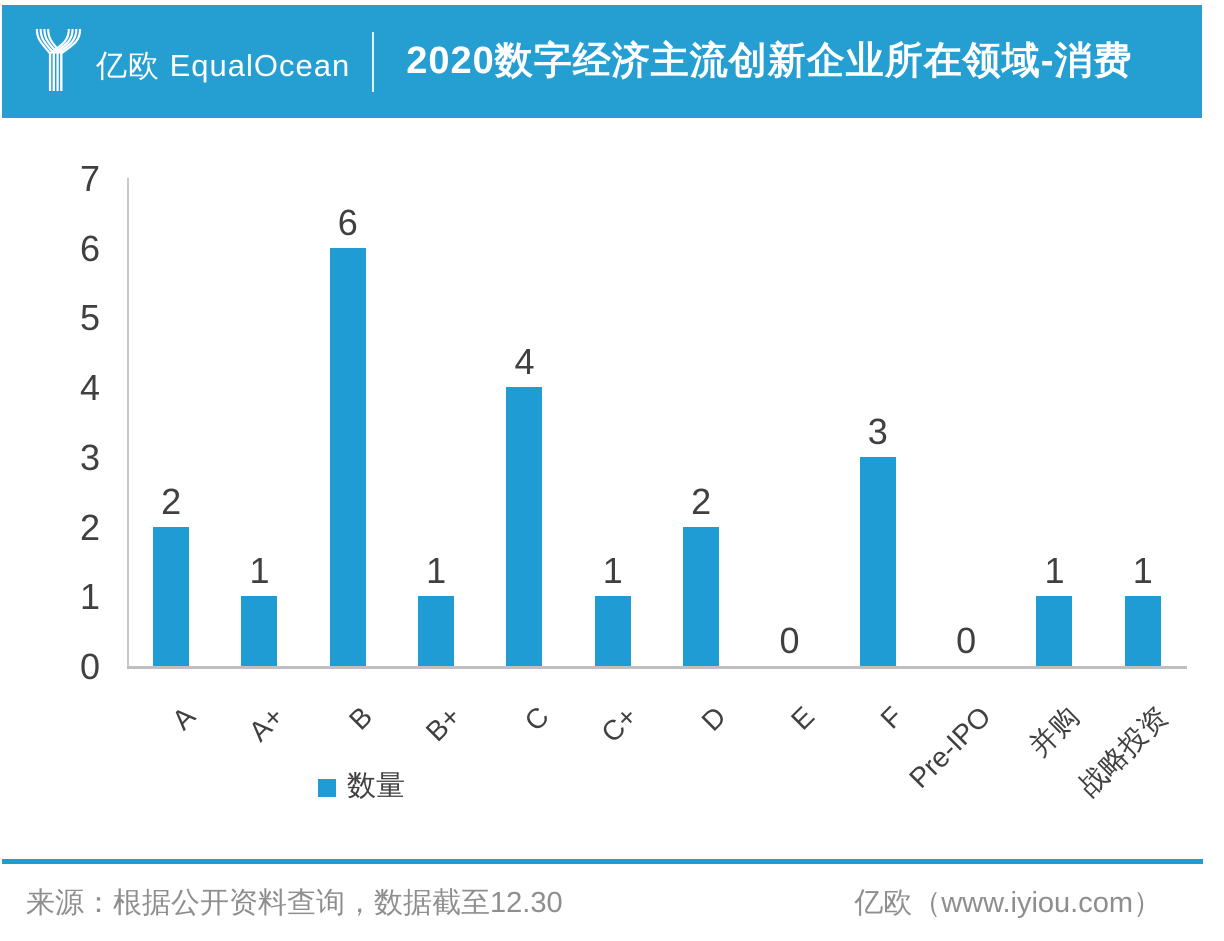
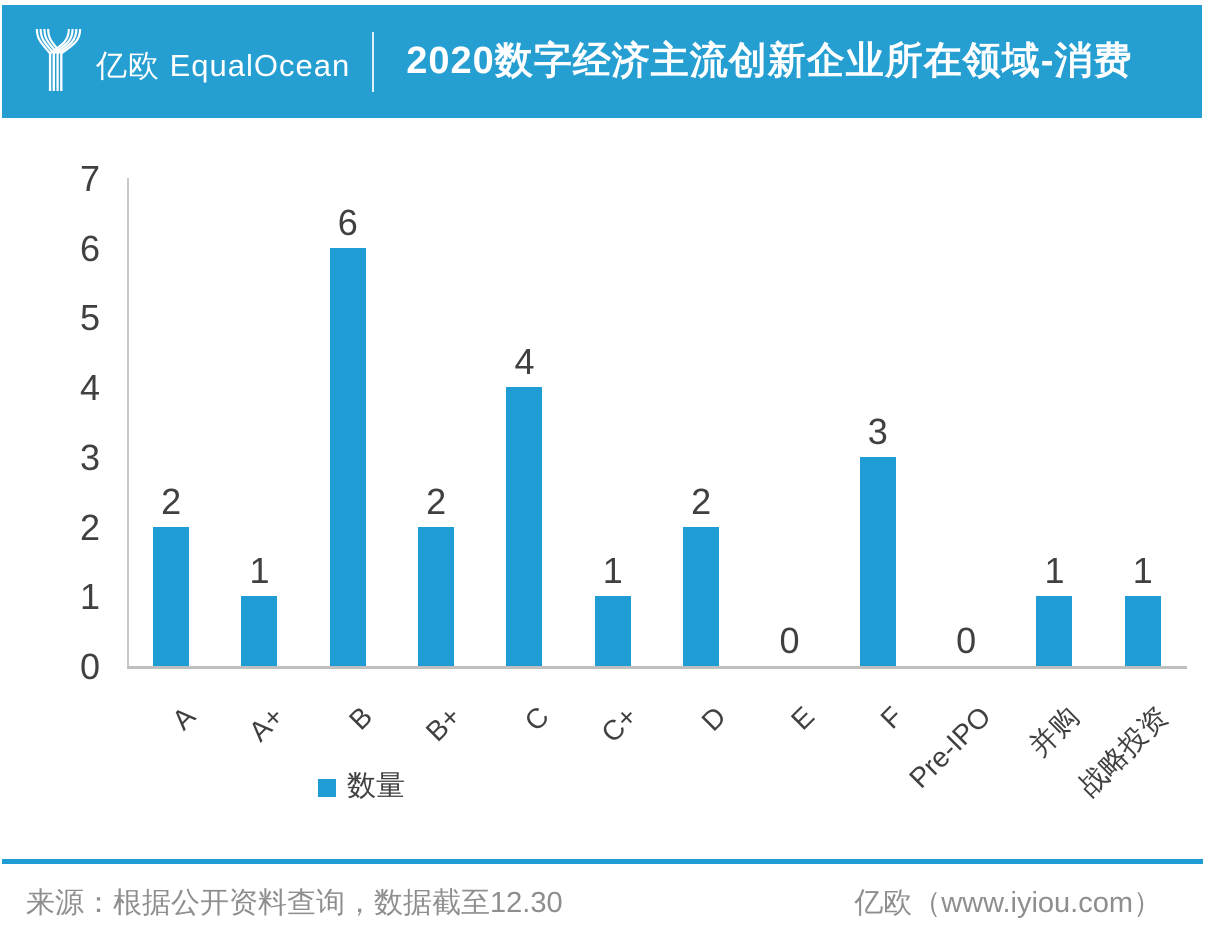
B+: 1 -> 2
